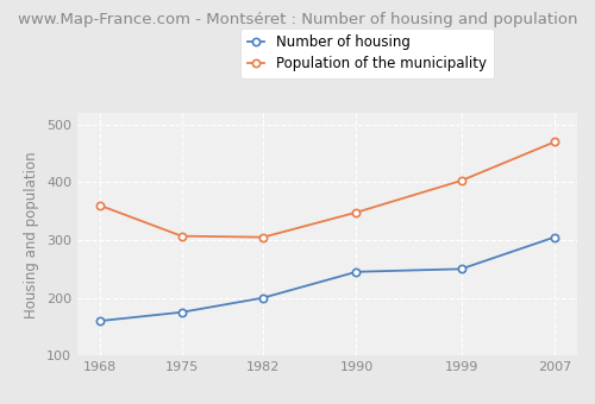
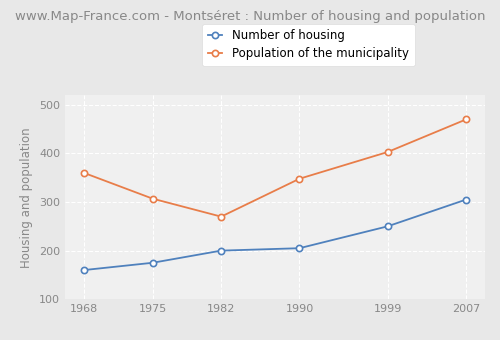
Population of the municipality/1982: 305 -> 270
Number of housing/1990: 245 -> 205
